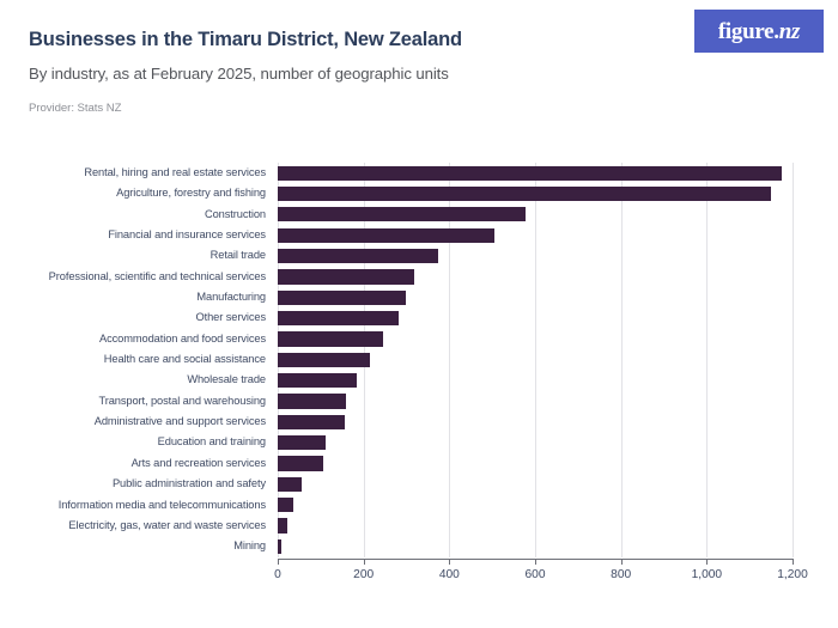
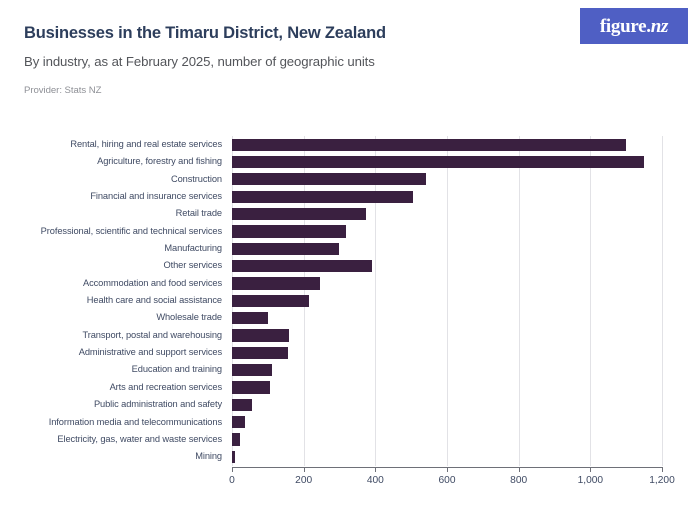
Rental, hiring and real estate services: 1180 -> 1100
Construction: 580 -> 540
Other services: 280 -> 390
Wholesale trade: 180 -> 100
